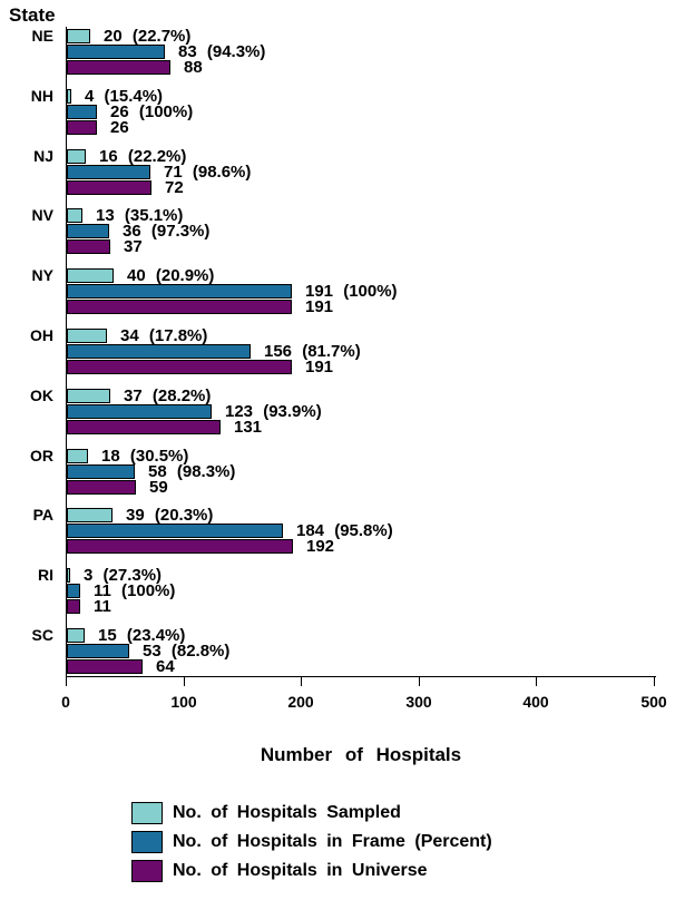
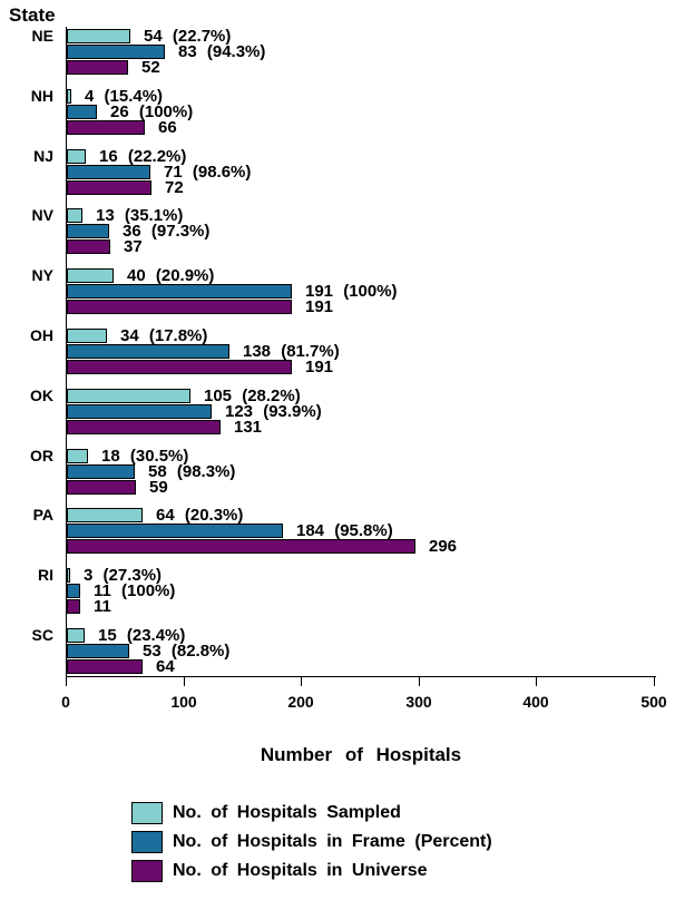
No. of Hospitals Sampled/NE: 20 -> 54
No. of Hospitals in Universe/NE: 88 -> 52
No. of Hospitals in Universe/NH: 26 -> 66
No. of Hospitals in Frame (Percent)/OH: 156 -> 138
No. of Hospitals Sampled/OK: 37 -> 105
No. of Hospitals Sampled/PA: 39 -> 64
No. of Hospitals in Universe/PA: 192 -> 296
